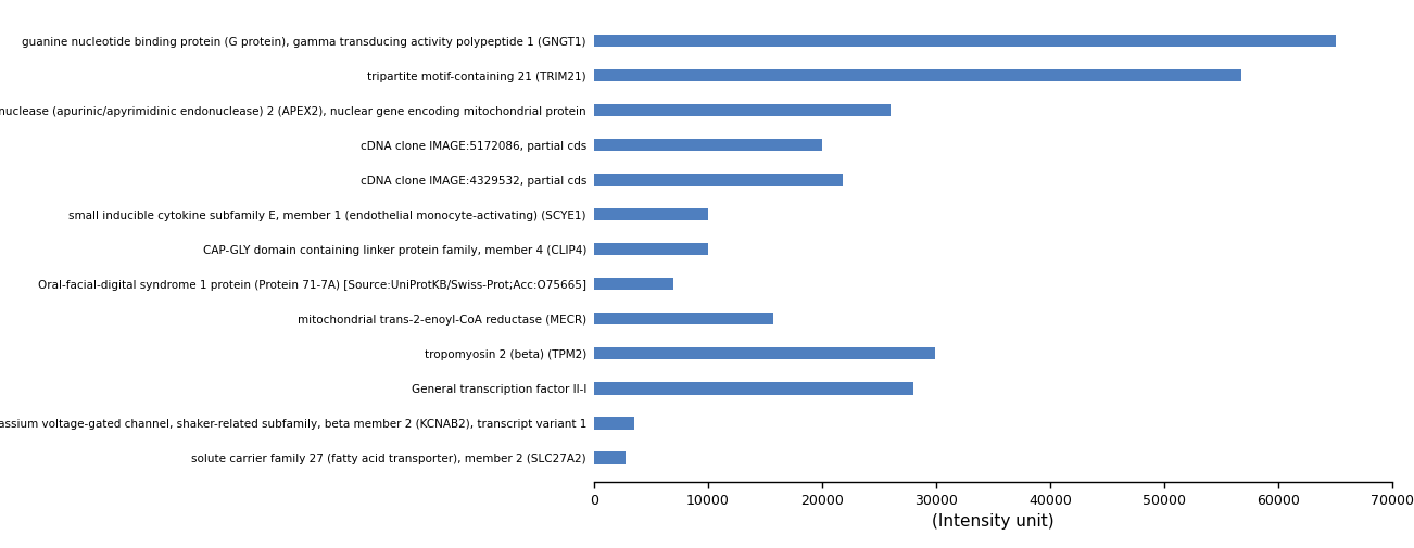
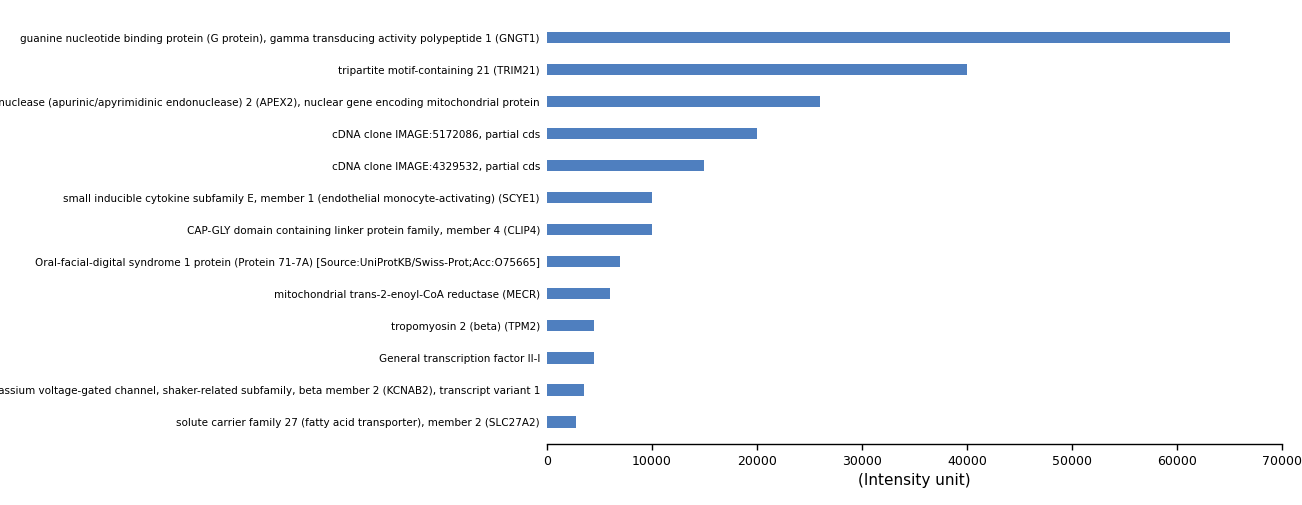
tripartite motif-containing 21 (TRIM21): 56700 -> 40000
cDNA clone IMAGE:4329532, partial cds: 21800 -> 15000
mitochondrial trans-2-enoyl-CoA reductase (MECR): 15700 -> 6000
tropomyosin 2 (beta) (TPM2): 29900 -> 4500
General transcription factor II-I: 28000 -> 4500
